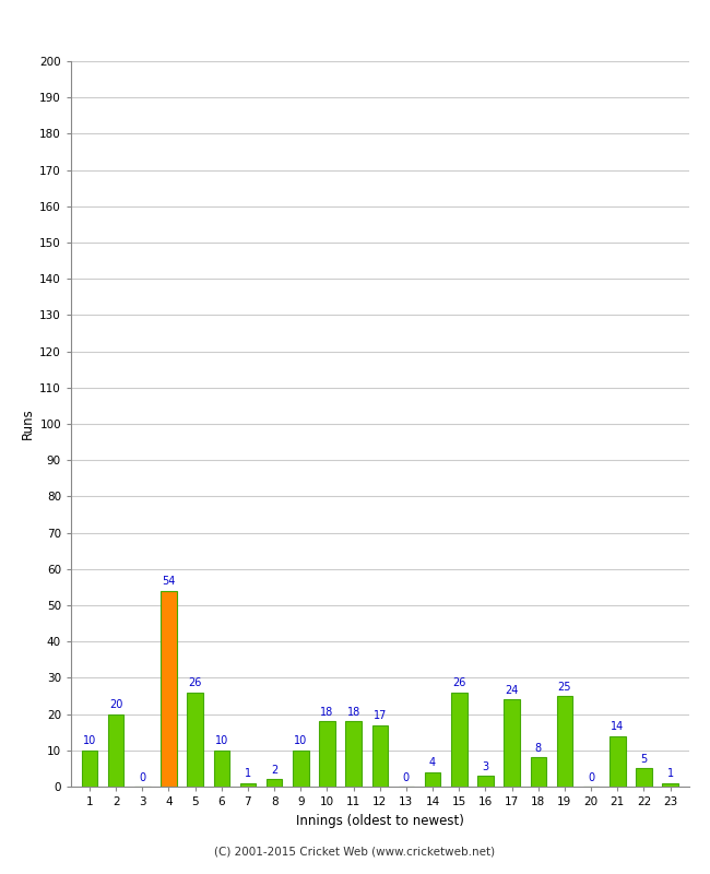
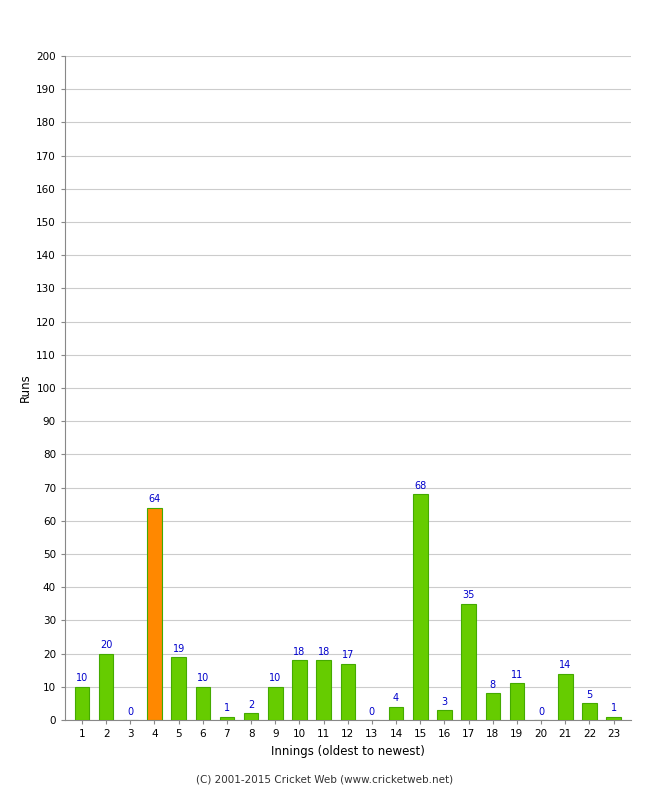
4: 54 -> 64
5: 26 -> 19
15: 26 -> 68
17: 24 -> 35
19: 25 -> 11
